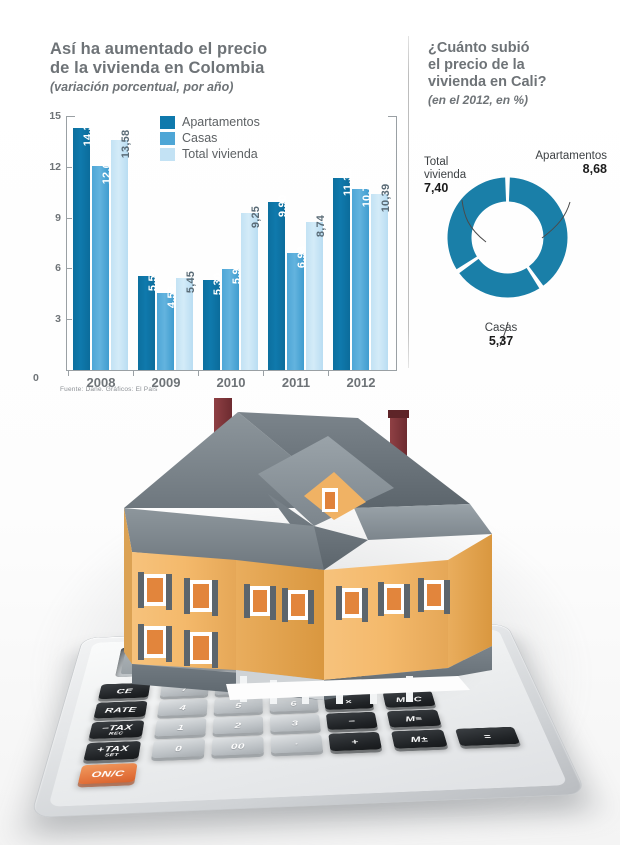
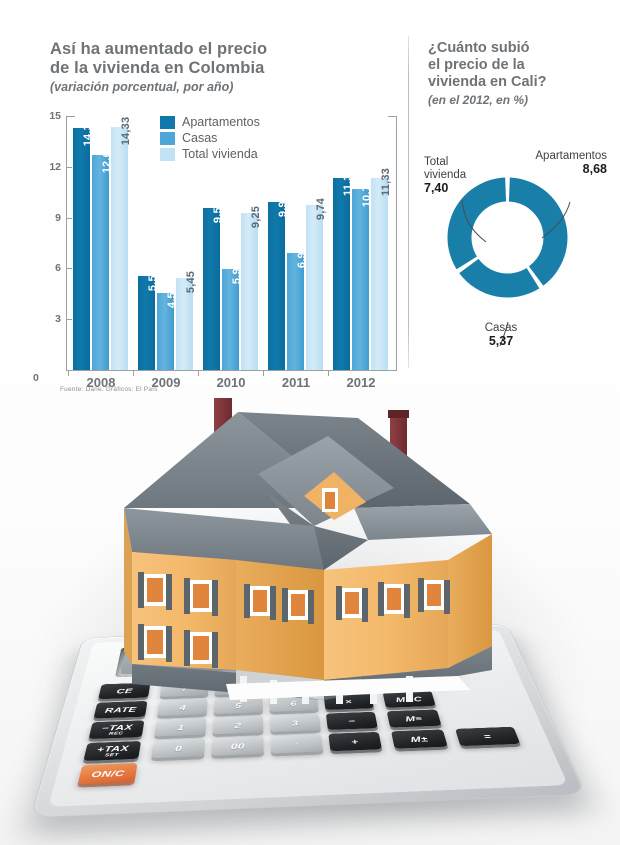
Casas/2008: 12,05 -> 12,68
Total vivienda/2008: 13,58 -> 14,33
Apartamentos/2010: 5,30 -> 9,57
Total vivienda/2011: 8,74 -> 9,74
Total vivienda/2012: 10,39 -> 11,33
